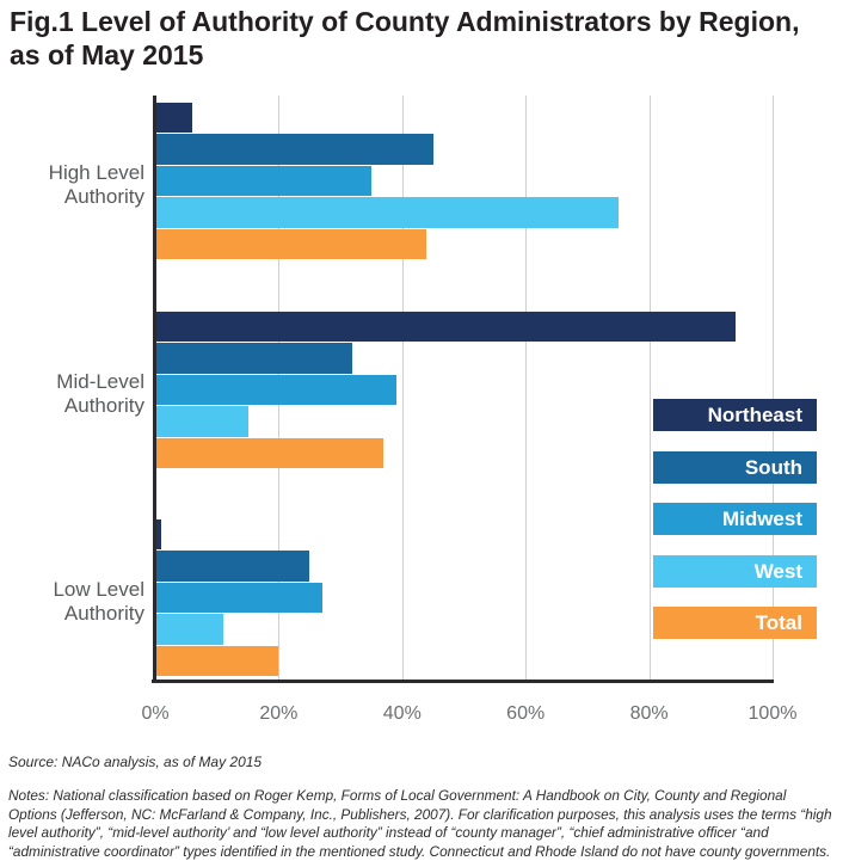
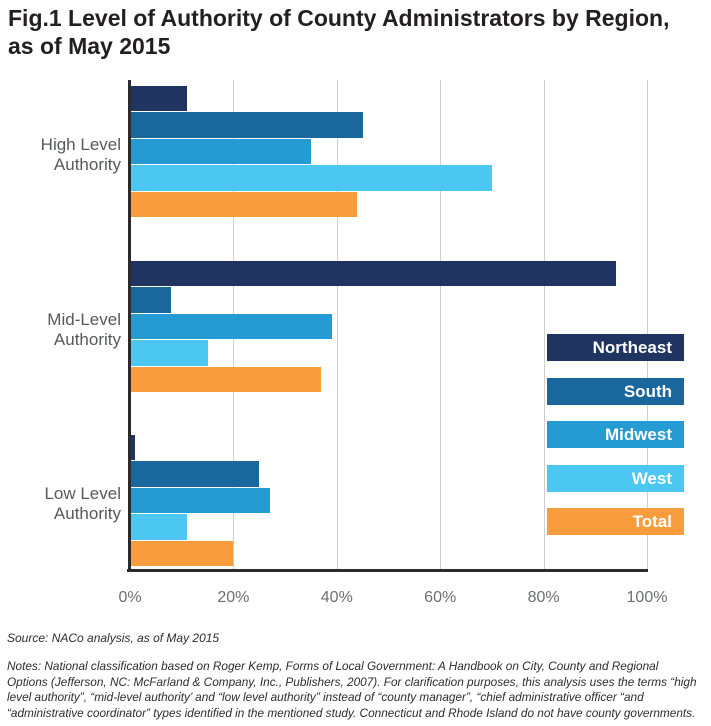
Northeast/High Level Authority: 6% -> 11%
West/High Level Authority: 75% -> 70%
South/Mid-Level Authority: 32% -> 8%
